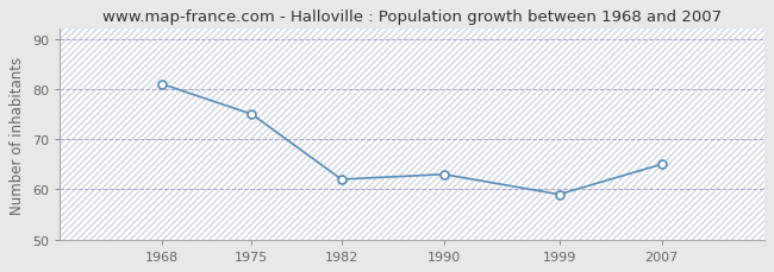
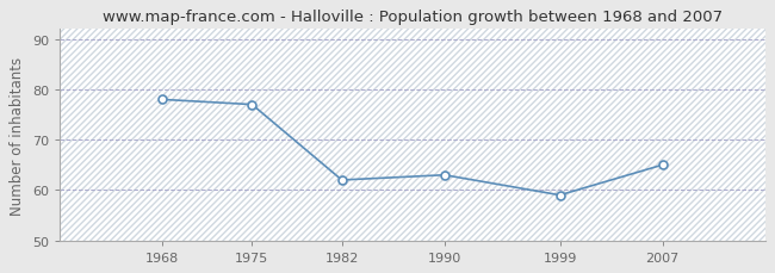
1968: 81 -> 78
1975: 75 -> 77
